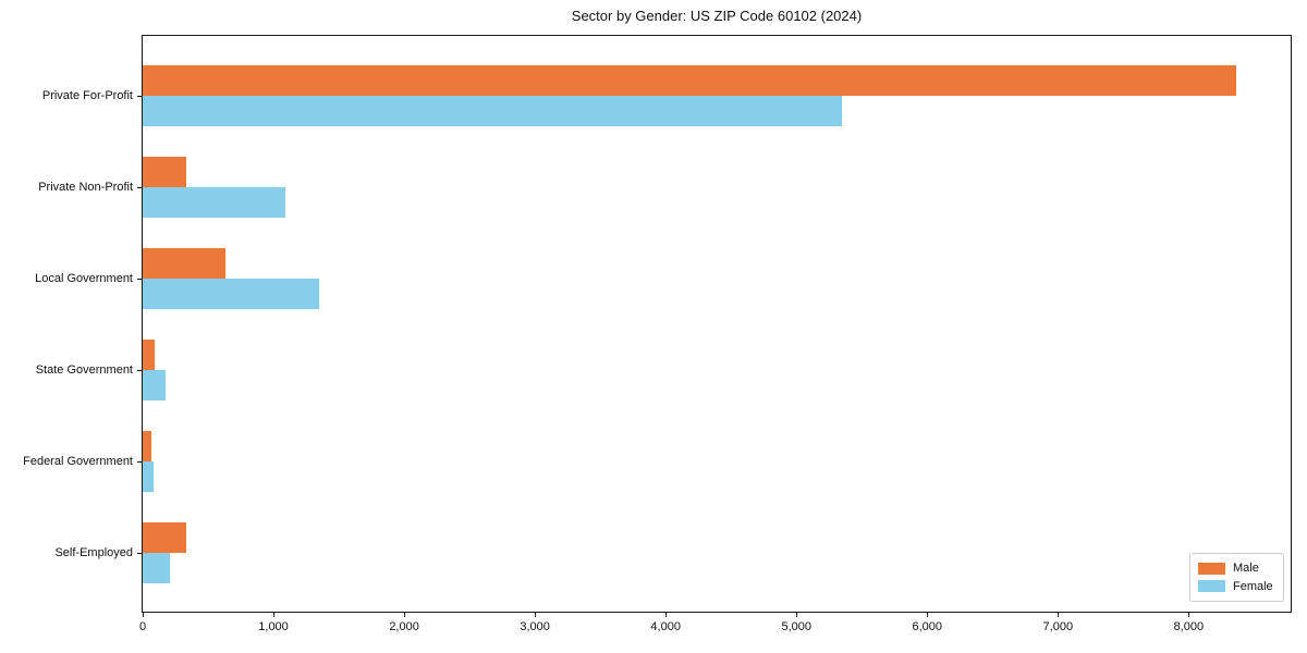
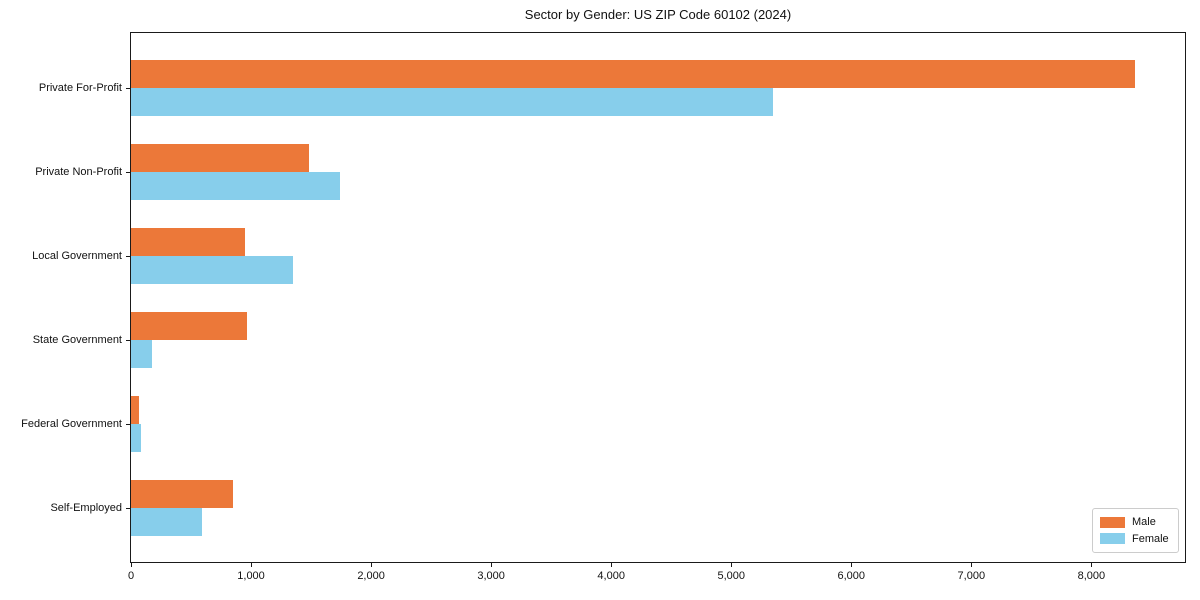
Male/Private Non-Profit: 340 -> 1480
Female/Private Non-Profit: 1090 -> 1740
Male/Local Government: 630 -> 950
Male/State Government: 100 -> 970
Male/Self-Employed: 340 -> 850
Female/Self-Employed: 210 -> 590
